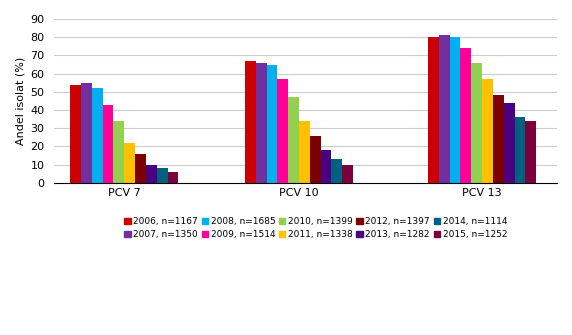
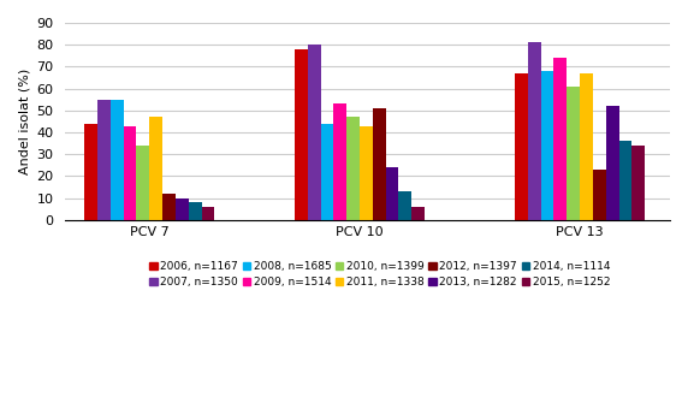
2006, n=1167/PCV 7: 54 -> 44
2008, n=1685/PCV 7: 52 -> 55
2011, n=1338/PCV 7: 22 -> 47
2012, n=1397/PCV 7: 16 -> 12
2006, n=1167/PCV 10: 67 -> 78
2007, n=1350/PCV 10: 66 -> 80
2008, n=1685/PCV 10: 65 -> 44
2009, n=1514/PCV 10: 57 -> 53
2011, n=1338/PCV 10: 34 -> 43
2012, n=1397/PCV 10: 26 -> 51
2013, n=1282/PCV 10: 18 -> 24
2015, n=1252/PCV 10: 10 -> 6
2006, n=1167/PCV 13: 80 -> 67
2008, n=1685/PCV 13: 80 -> 68
2010, n=1399/PCV 13: 66 -> 61
2011, n=1338/PCV 13: 57 -> 67
2012, n=1397/PCV 13: 48 -> 23
2013, n=1282/PCV 13: 44 -> 52
